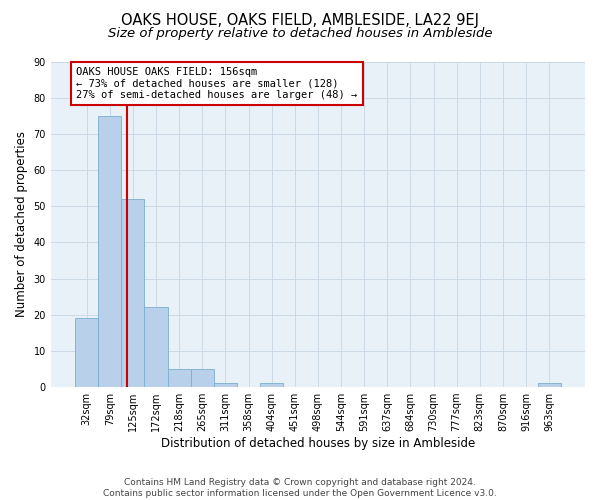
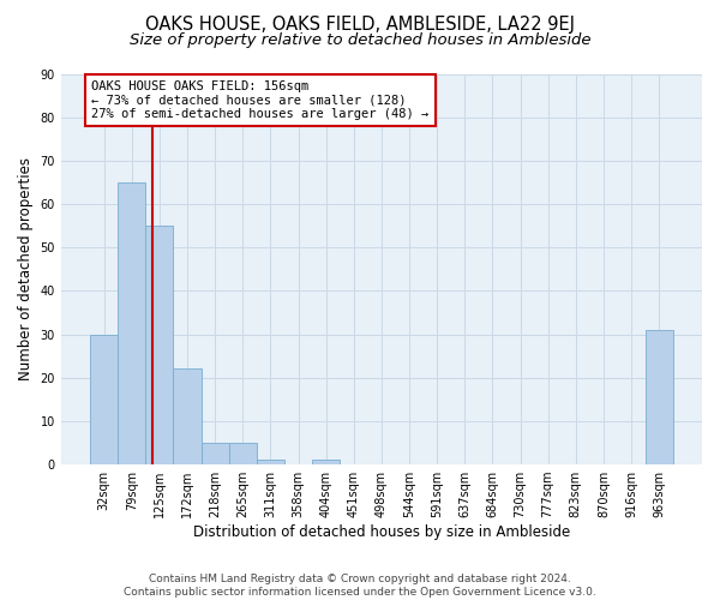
32sqm: 19 -> 30
79sqm: 75 -> 65
125sqm: 52 -> 55
963sqm: 1 -> 31
